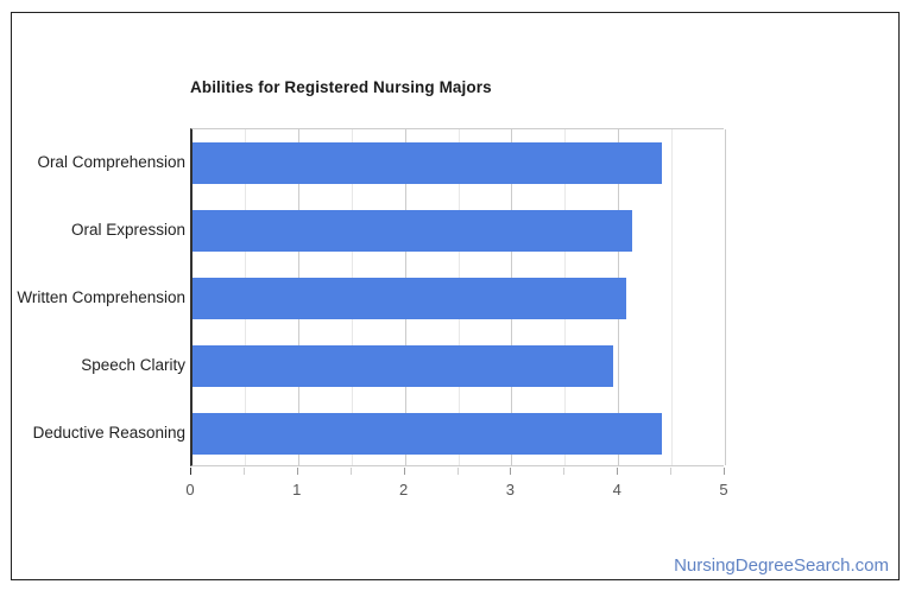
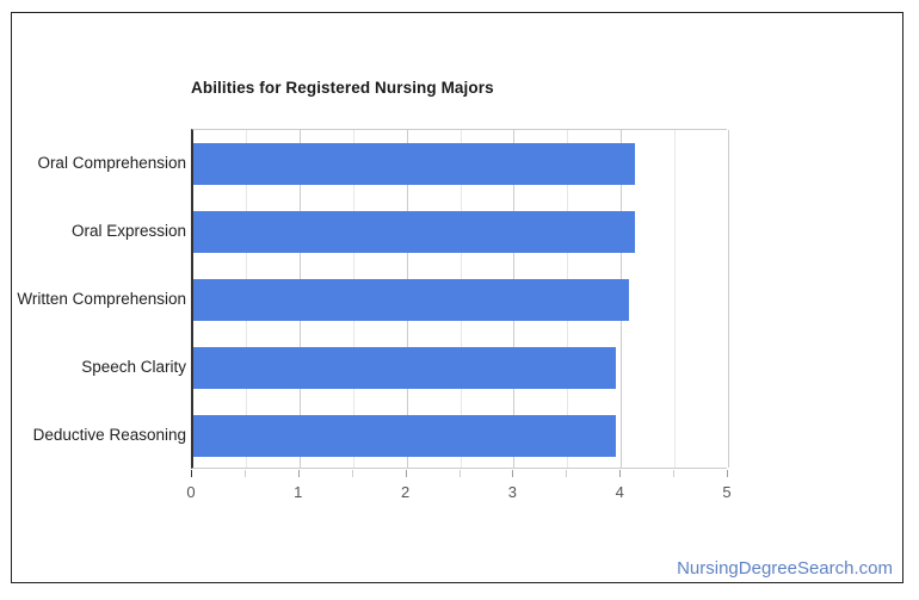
Oral Comprehension: 4.4 -> 4.1
Deductive Reasoning: 4.4 -> 3.9
